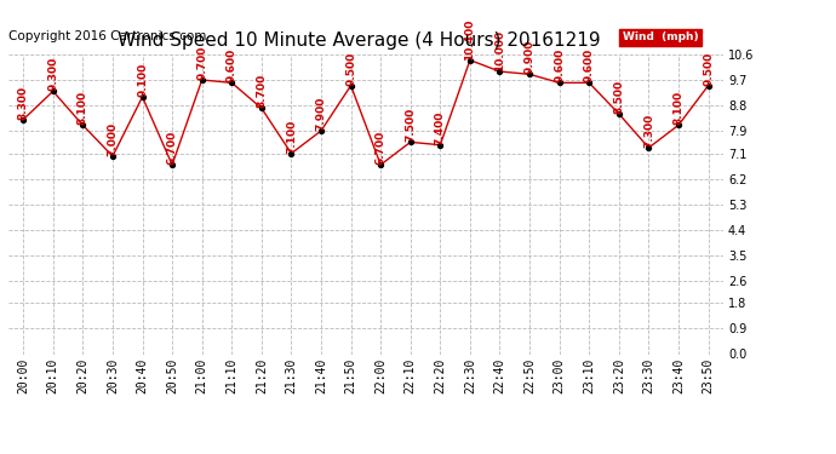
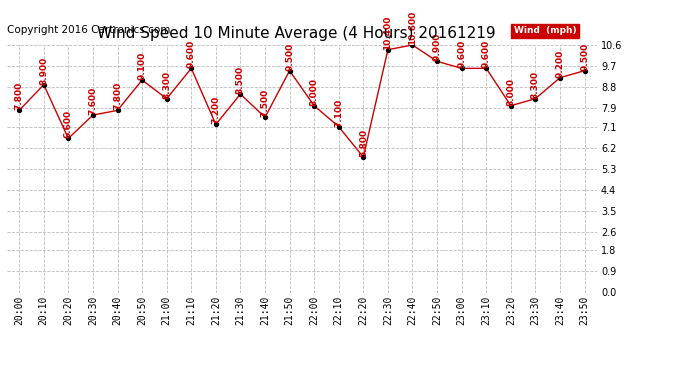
20:00: 8.300 -> 7.800
20:10: 9.300 -> 8.900
20:20: 8.100 -> 6.600
20:30: 7.000 -> 7.600
20:40: 9.100 -> 7.800
20:50: 6.700 -> 9.100
21:00: 9.700 -> 8.300
21:20: 8.700 -> 7.200
21:30: 7.100 -> 8.500
21:40: 7.900 -> 7.500
22:00: 6.700 -> 8.000
22:10: 7.500 -> 7.100
22:20: 7.400 -> 5.800
22:40: 10.0 -> 10.6
23:20: 8.500 -> 8.000
23:30: 7.300 -> 8.300
23:40: 8.100 -> 9.200
